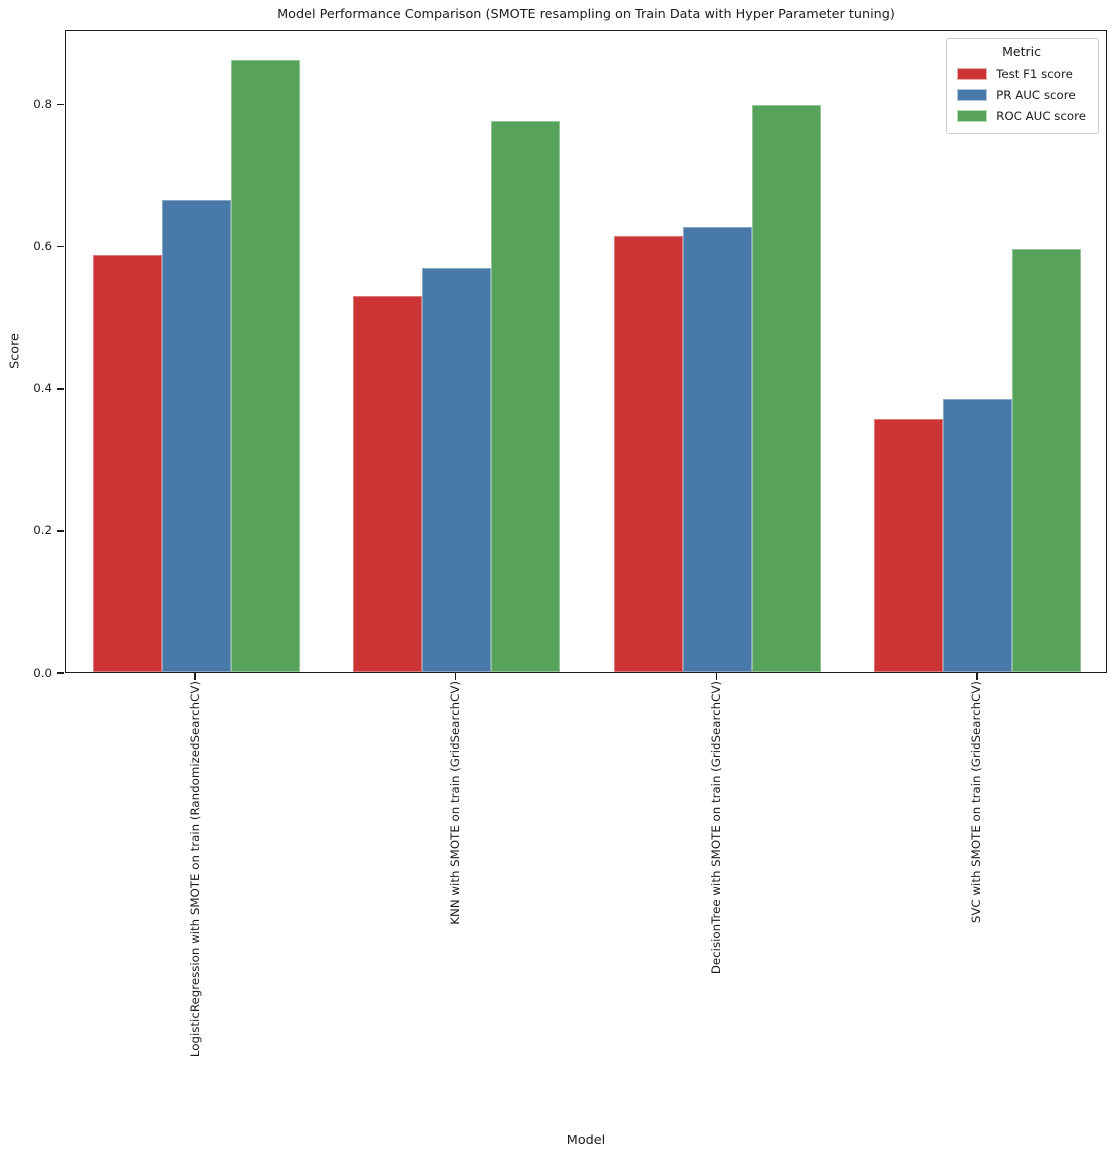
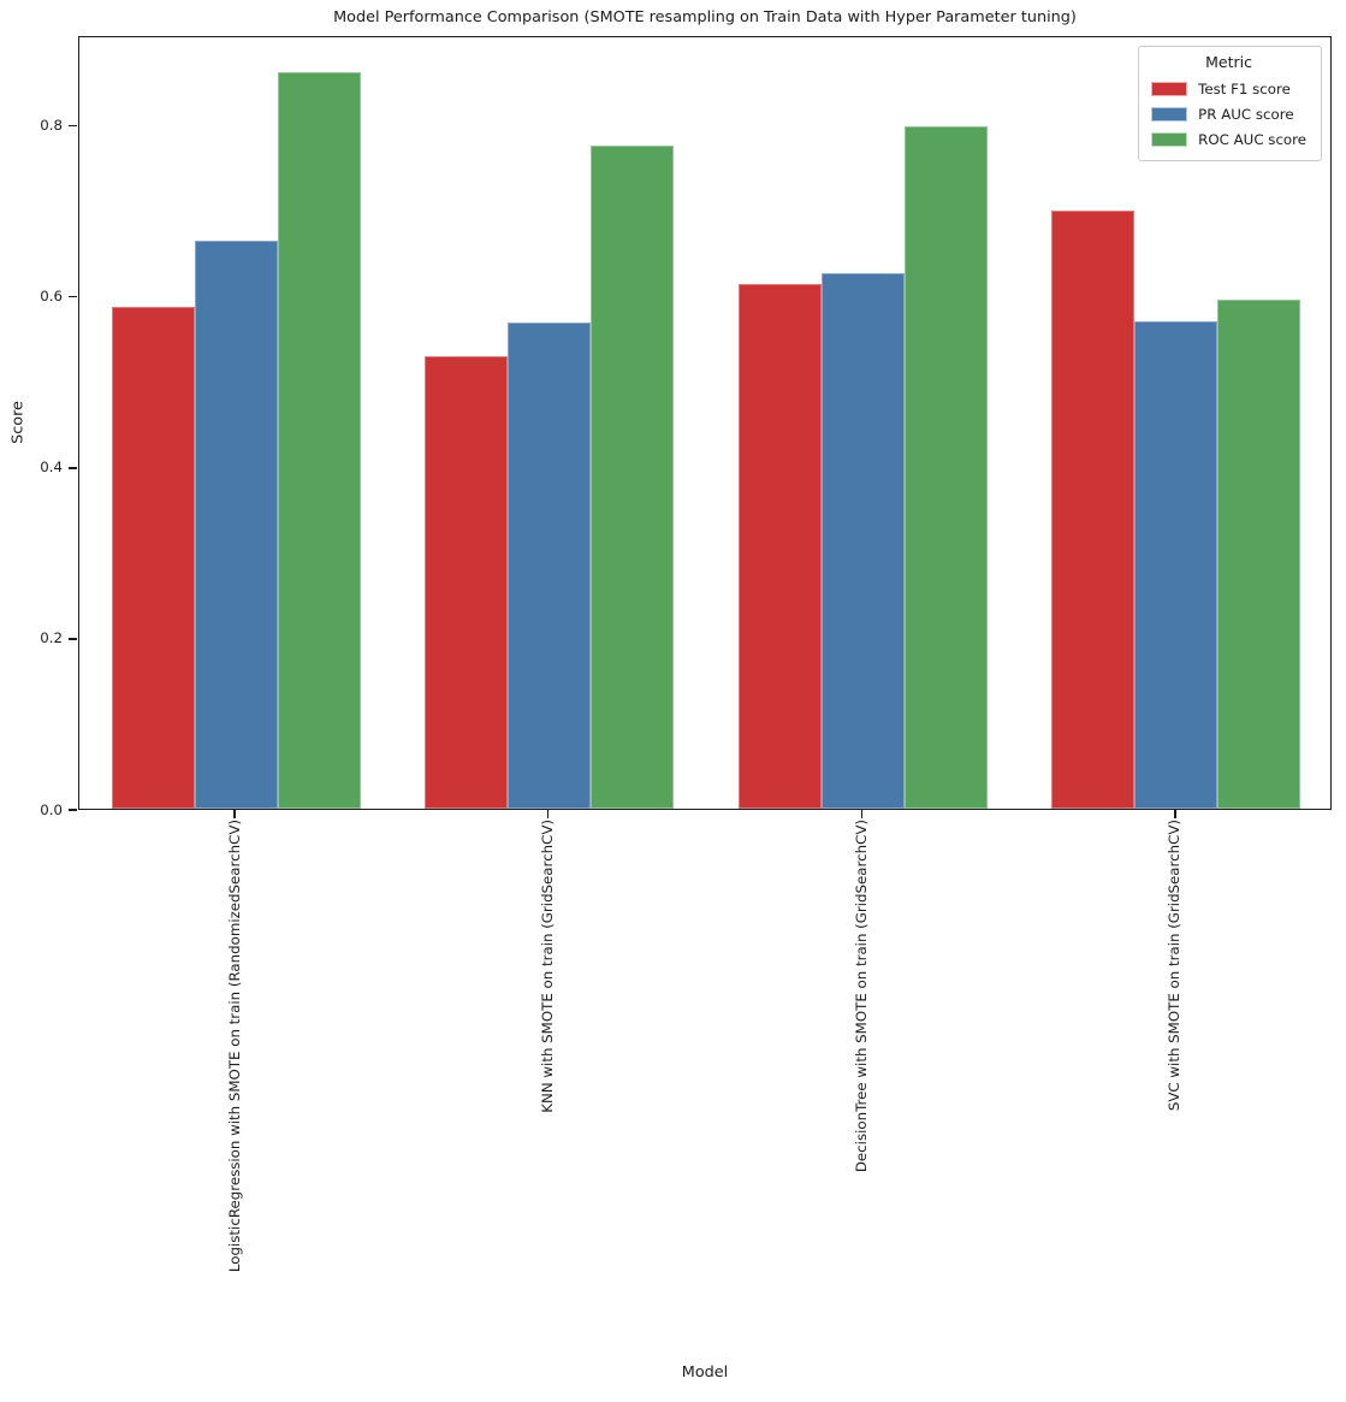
Test F1 score/SVC with SMOTE on train (GridSearchCV): 0.36 -> 0.70
PR AUC score/SVC with SMOTE on train (GridSearchCV): 0.39 -> 0.57
